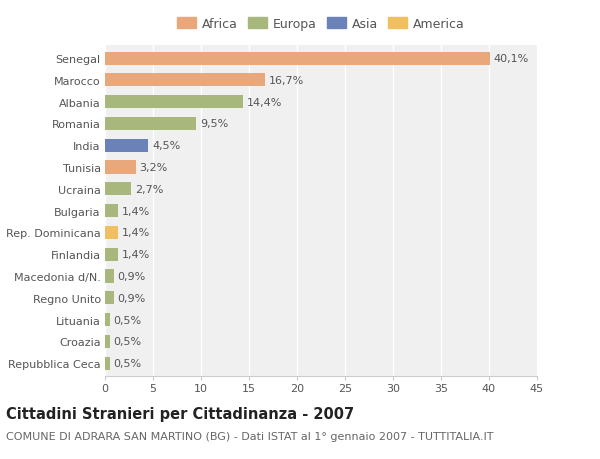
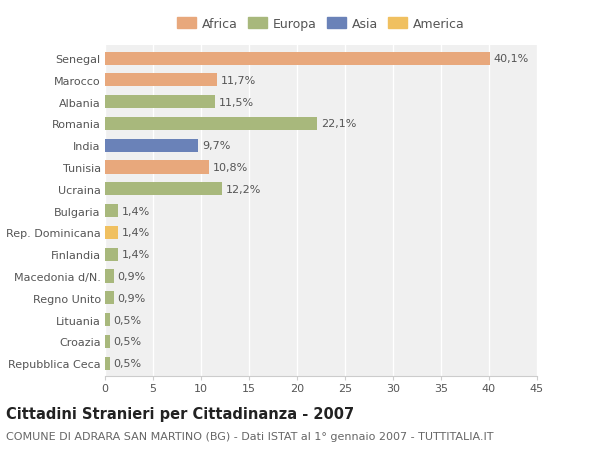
Marocco: 16,7% -> 11,7%
Albania: 14,4% -> 11,5%
Romania: 9,5% -> 22,1%
India: 4,5% -> 9,7%
Tunisia: 3,2% -> 10,8%
Ucraina: 2,7% -> 12,2%
